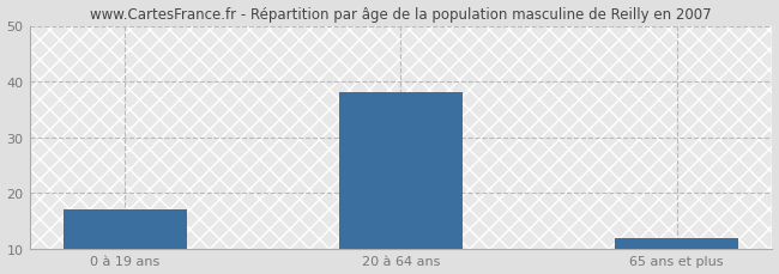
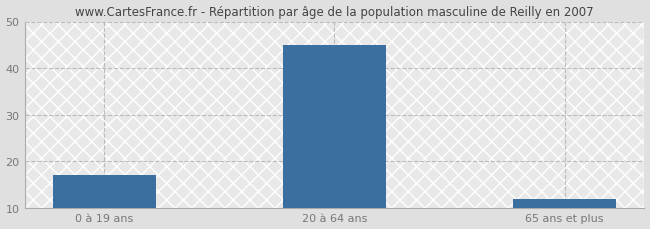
20 à 64 ans: 38 -> 45
